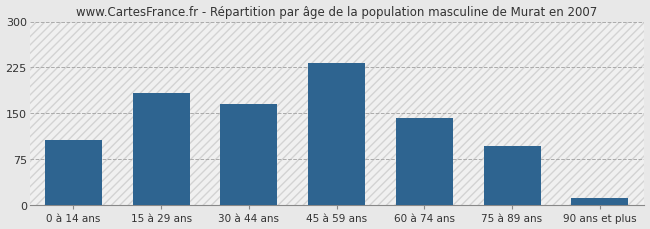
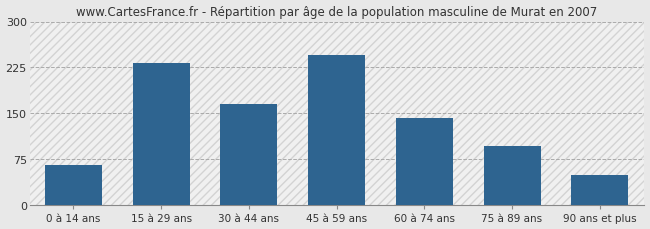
0 à 14 ans: 107 -> 66
15 à 29 ans: 183 -> 232
45 à 59 ans: 233 -> 246
90 ans et plus: 12 -> 50
